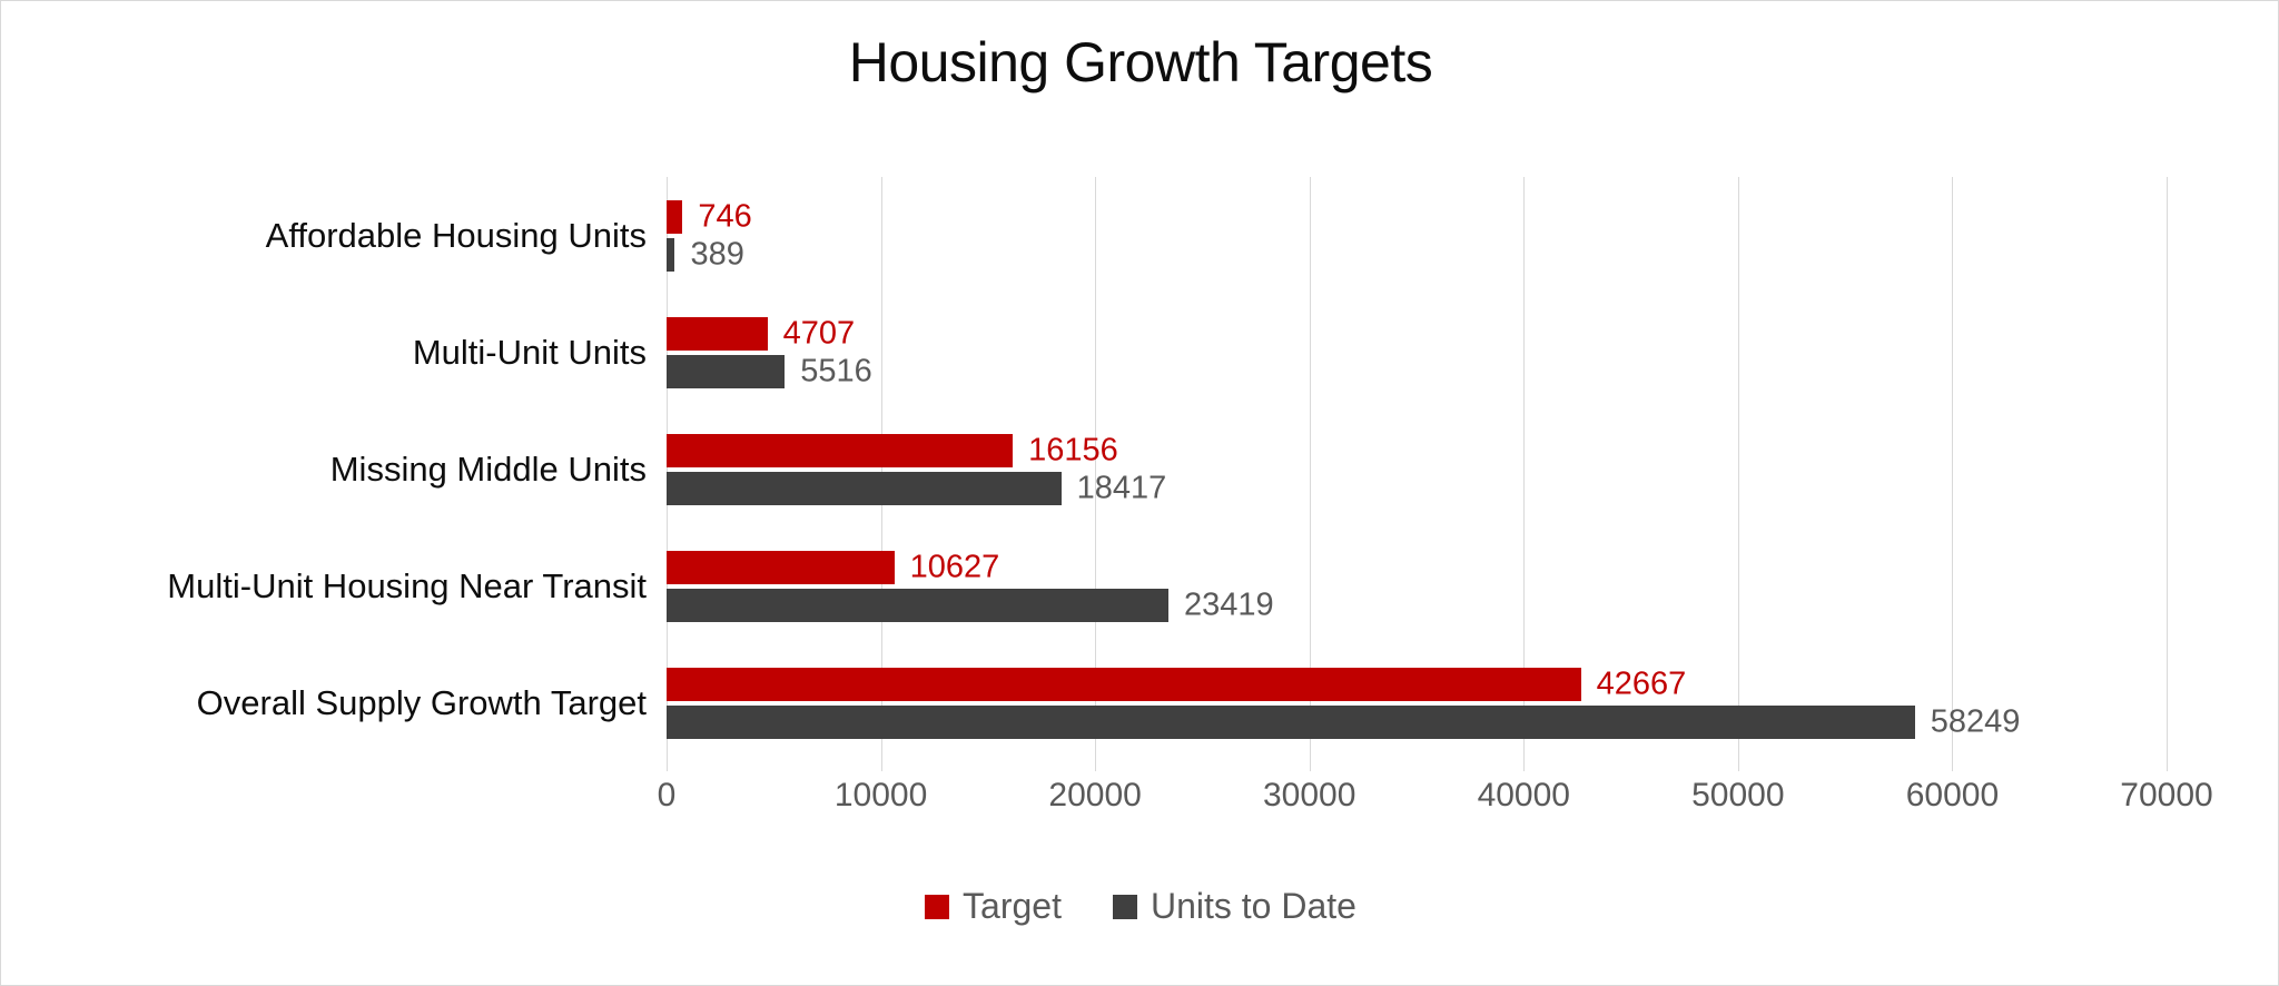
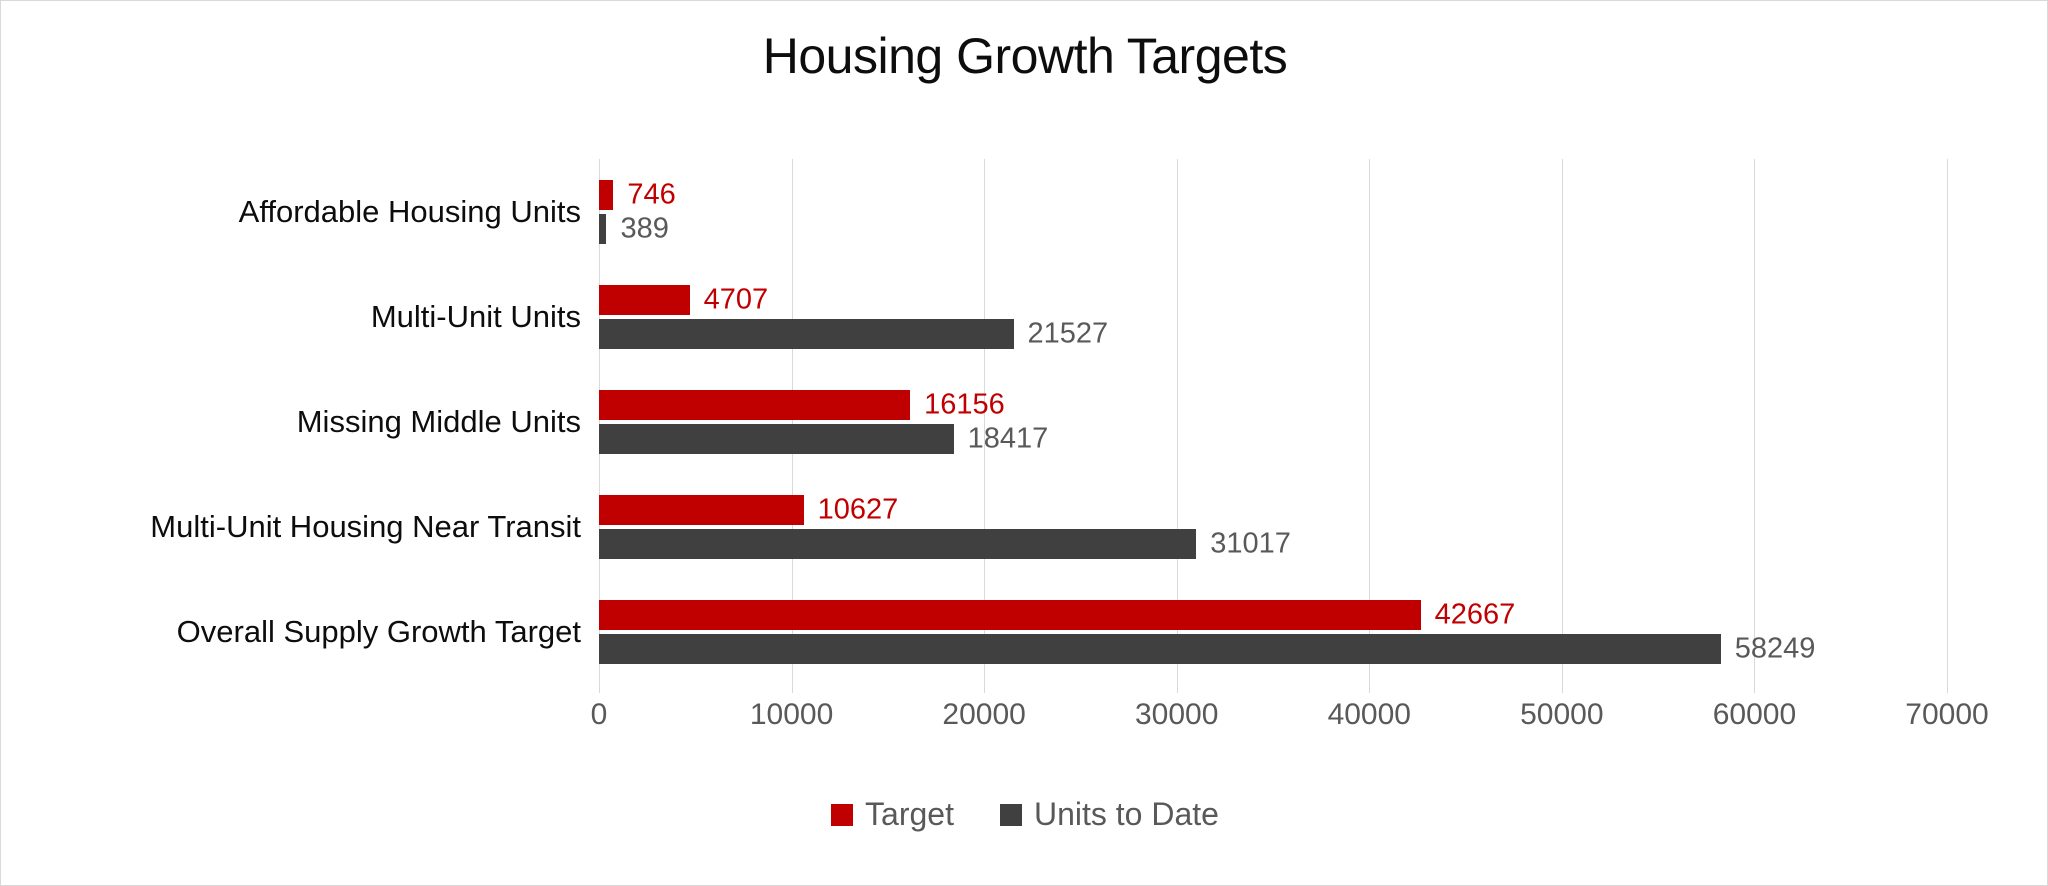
Units to Date/Multi-Unit Units: 5516 -> 21527
Units to Date/Multi-Unit Housing Near Transit: 23419 -> 31017
